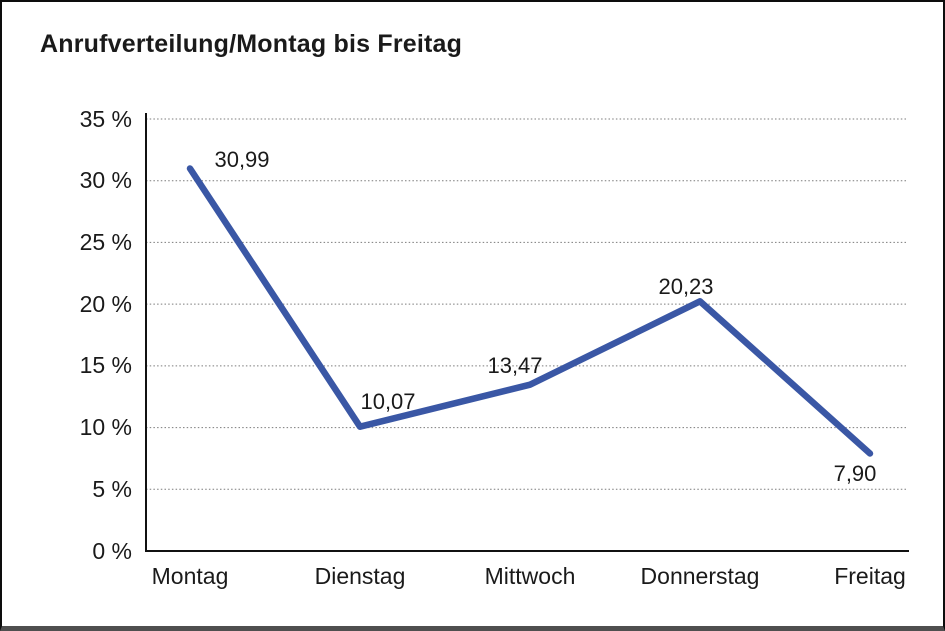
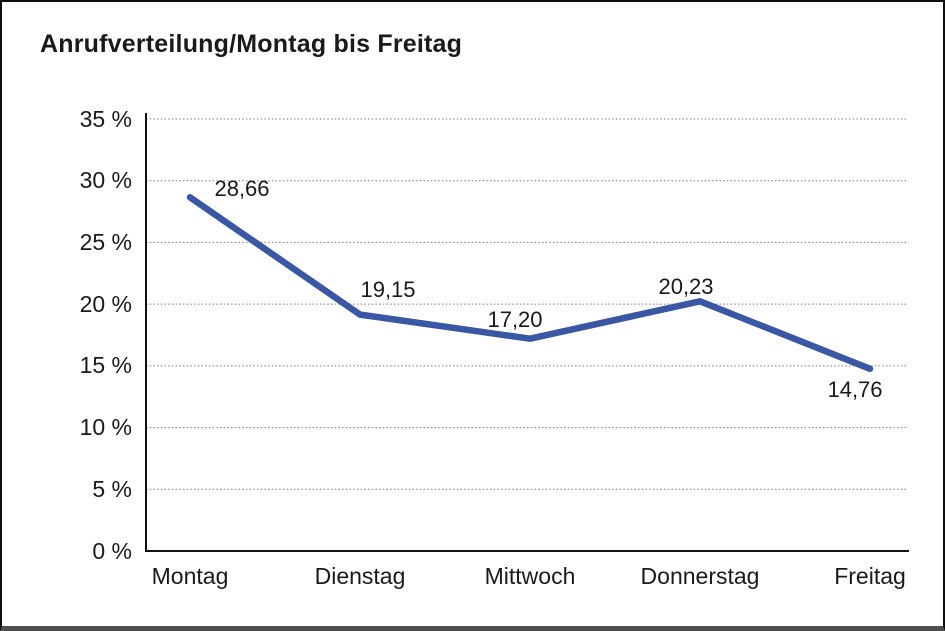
Montag: 30,99 -> 28,66
Dienstag: 10,07 -> 19,15
Mittwoch: 13,47 -> 17,20
Freitag: 7,90 -> 14,76
